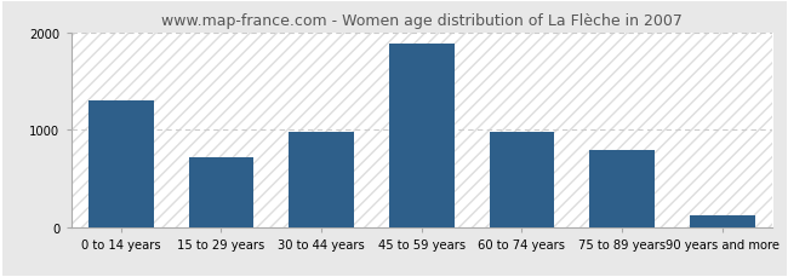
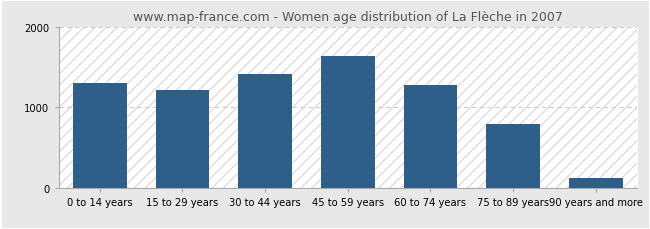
15 to 29 years: 720 -> 1210
30 to 44 years: 980 -> 1410
45 to 59 years: 1880 -> 1630
60 to 74 years: 980 -> 1280
